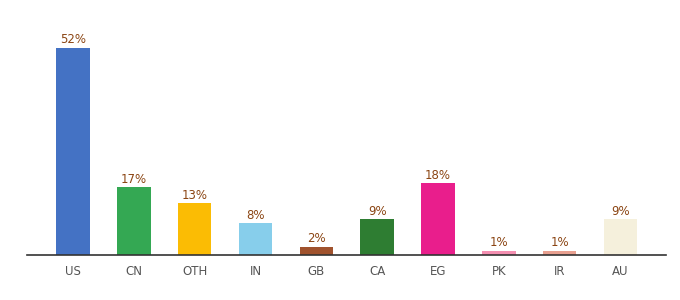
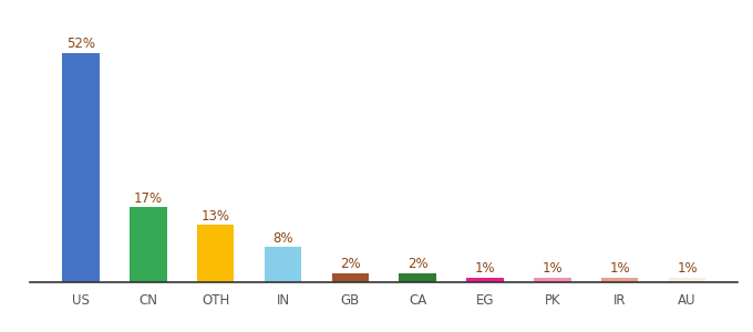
CA: 9% -> 2%
EG: 18% -> 1%
AU: 9% -> 1%
